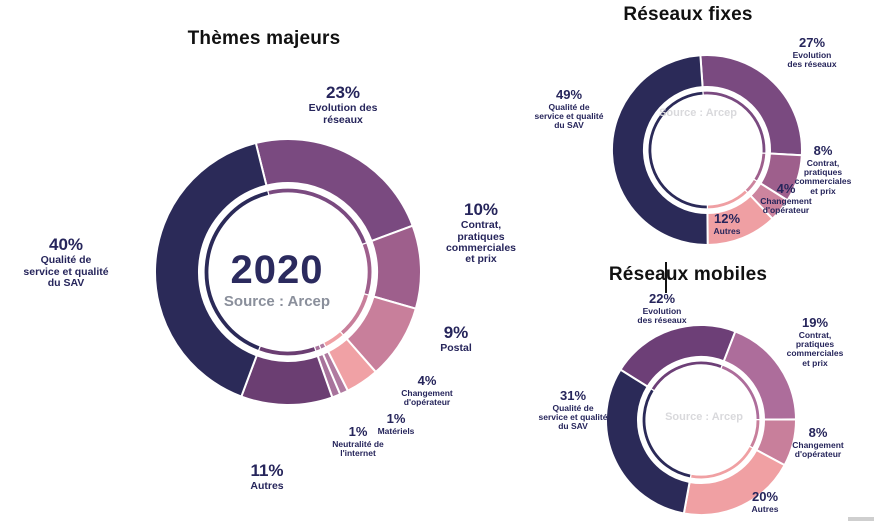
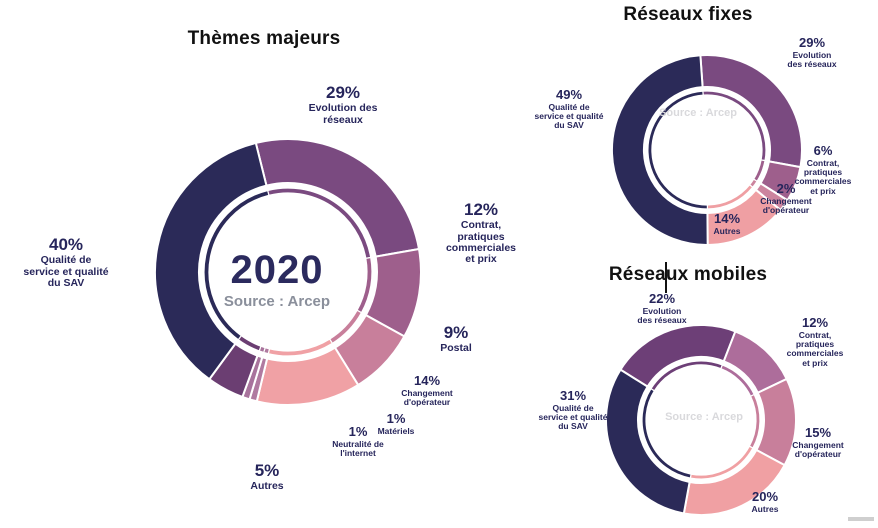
Thèmes majeurs/Evolution des réseaux: 23% -> 29%
Thèmes majeurs/Contrat, pratiques commerciales et prix: 10% -> 12%
Thèmes majeurs/Changement d'opérateur: 4% -> 14%
Thèmes majeurs/Autres: 11% -> 5%
Réseaux fixes/Evolution des réseaux: 27% -> 29%
Réseaux fixes/Contrat, pratiques commerciales et prix: 8% -> 6%
Réseaux fixes/Changement d'opérateur: 4% -> 2%
Réseaux fixes/Autres: 12% -> 14%
Réseaux mobiles/Contrat, pratiques commerciales et prix: 19% -> 12%
Réseaux mobiles/Changement d'opérateur: 8% -> 15%
